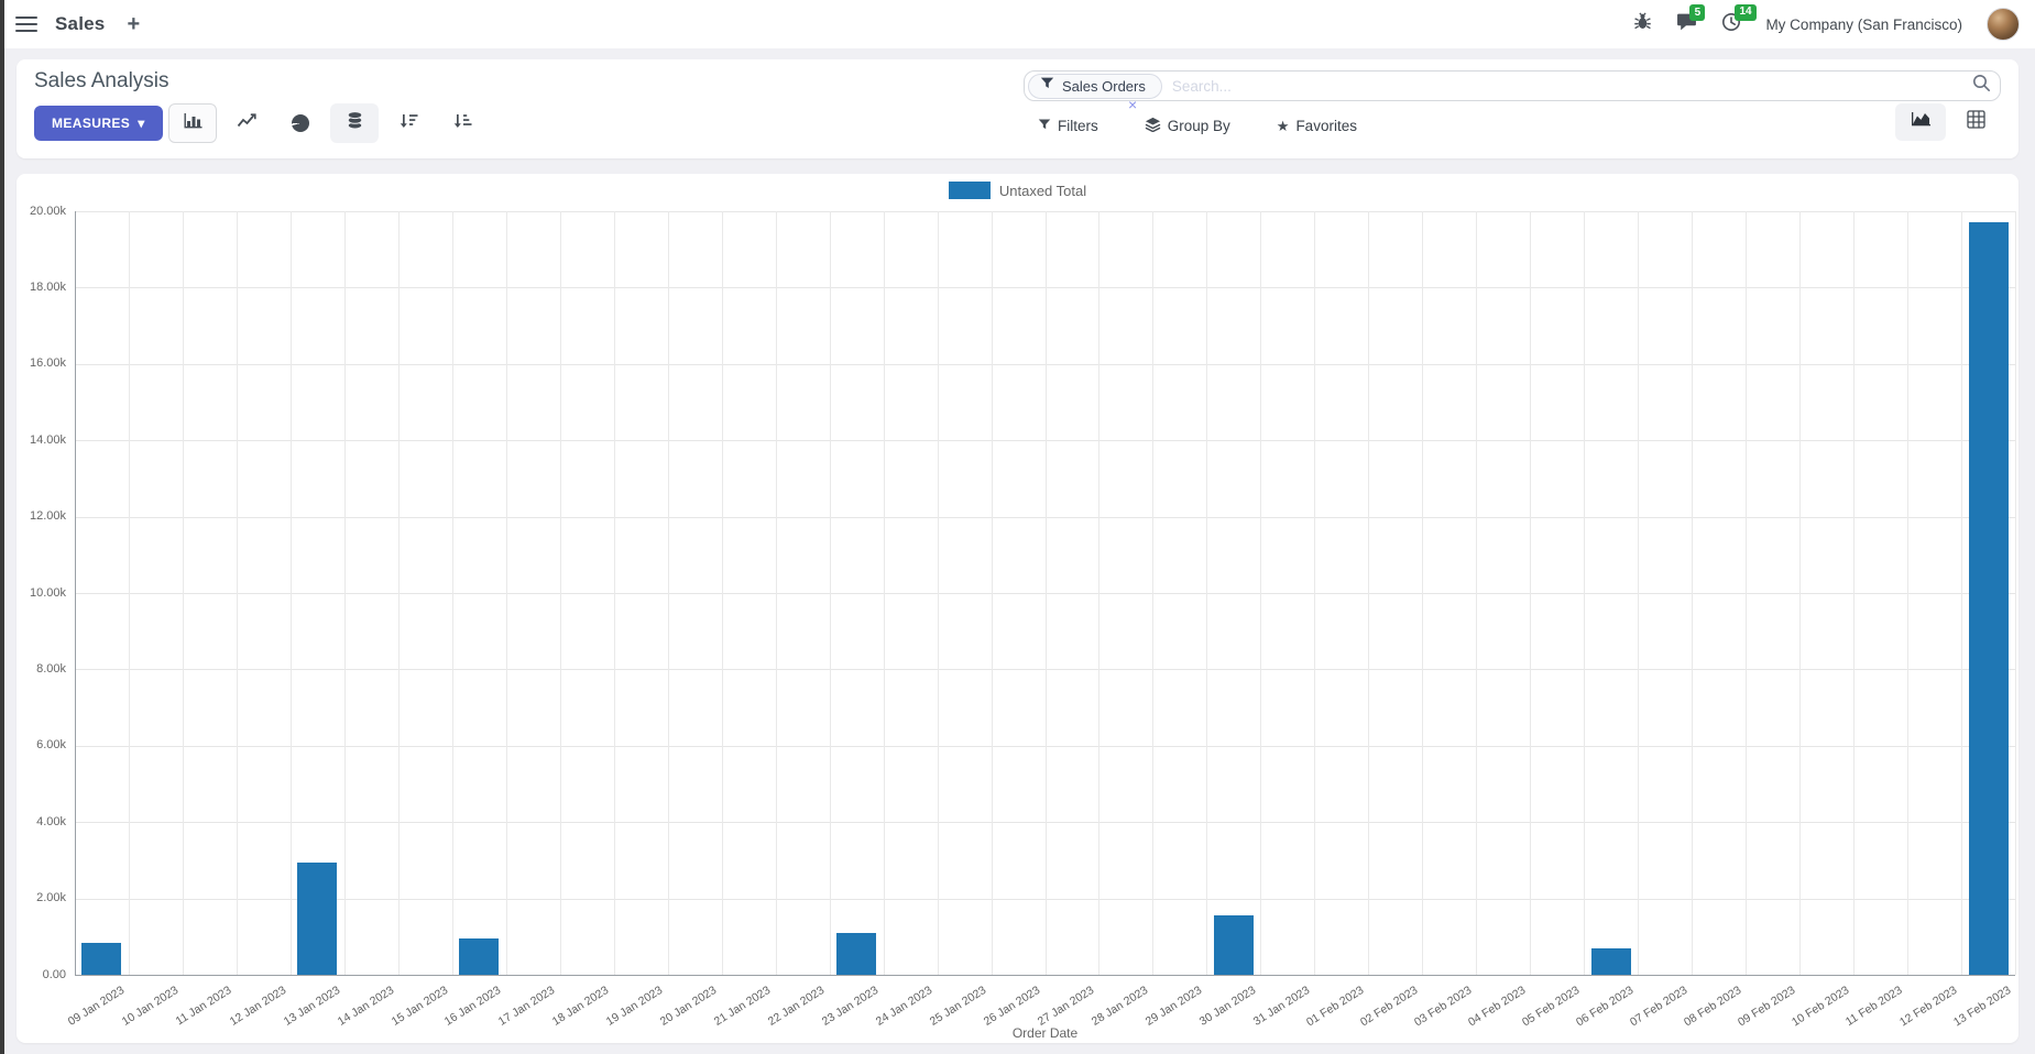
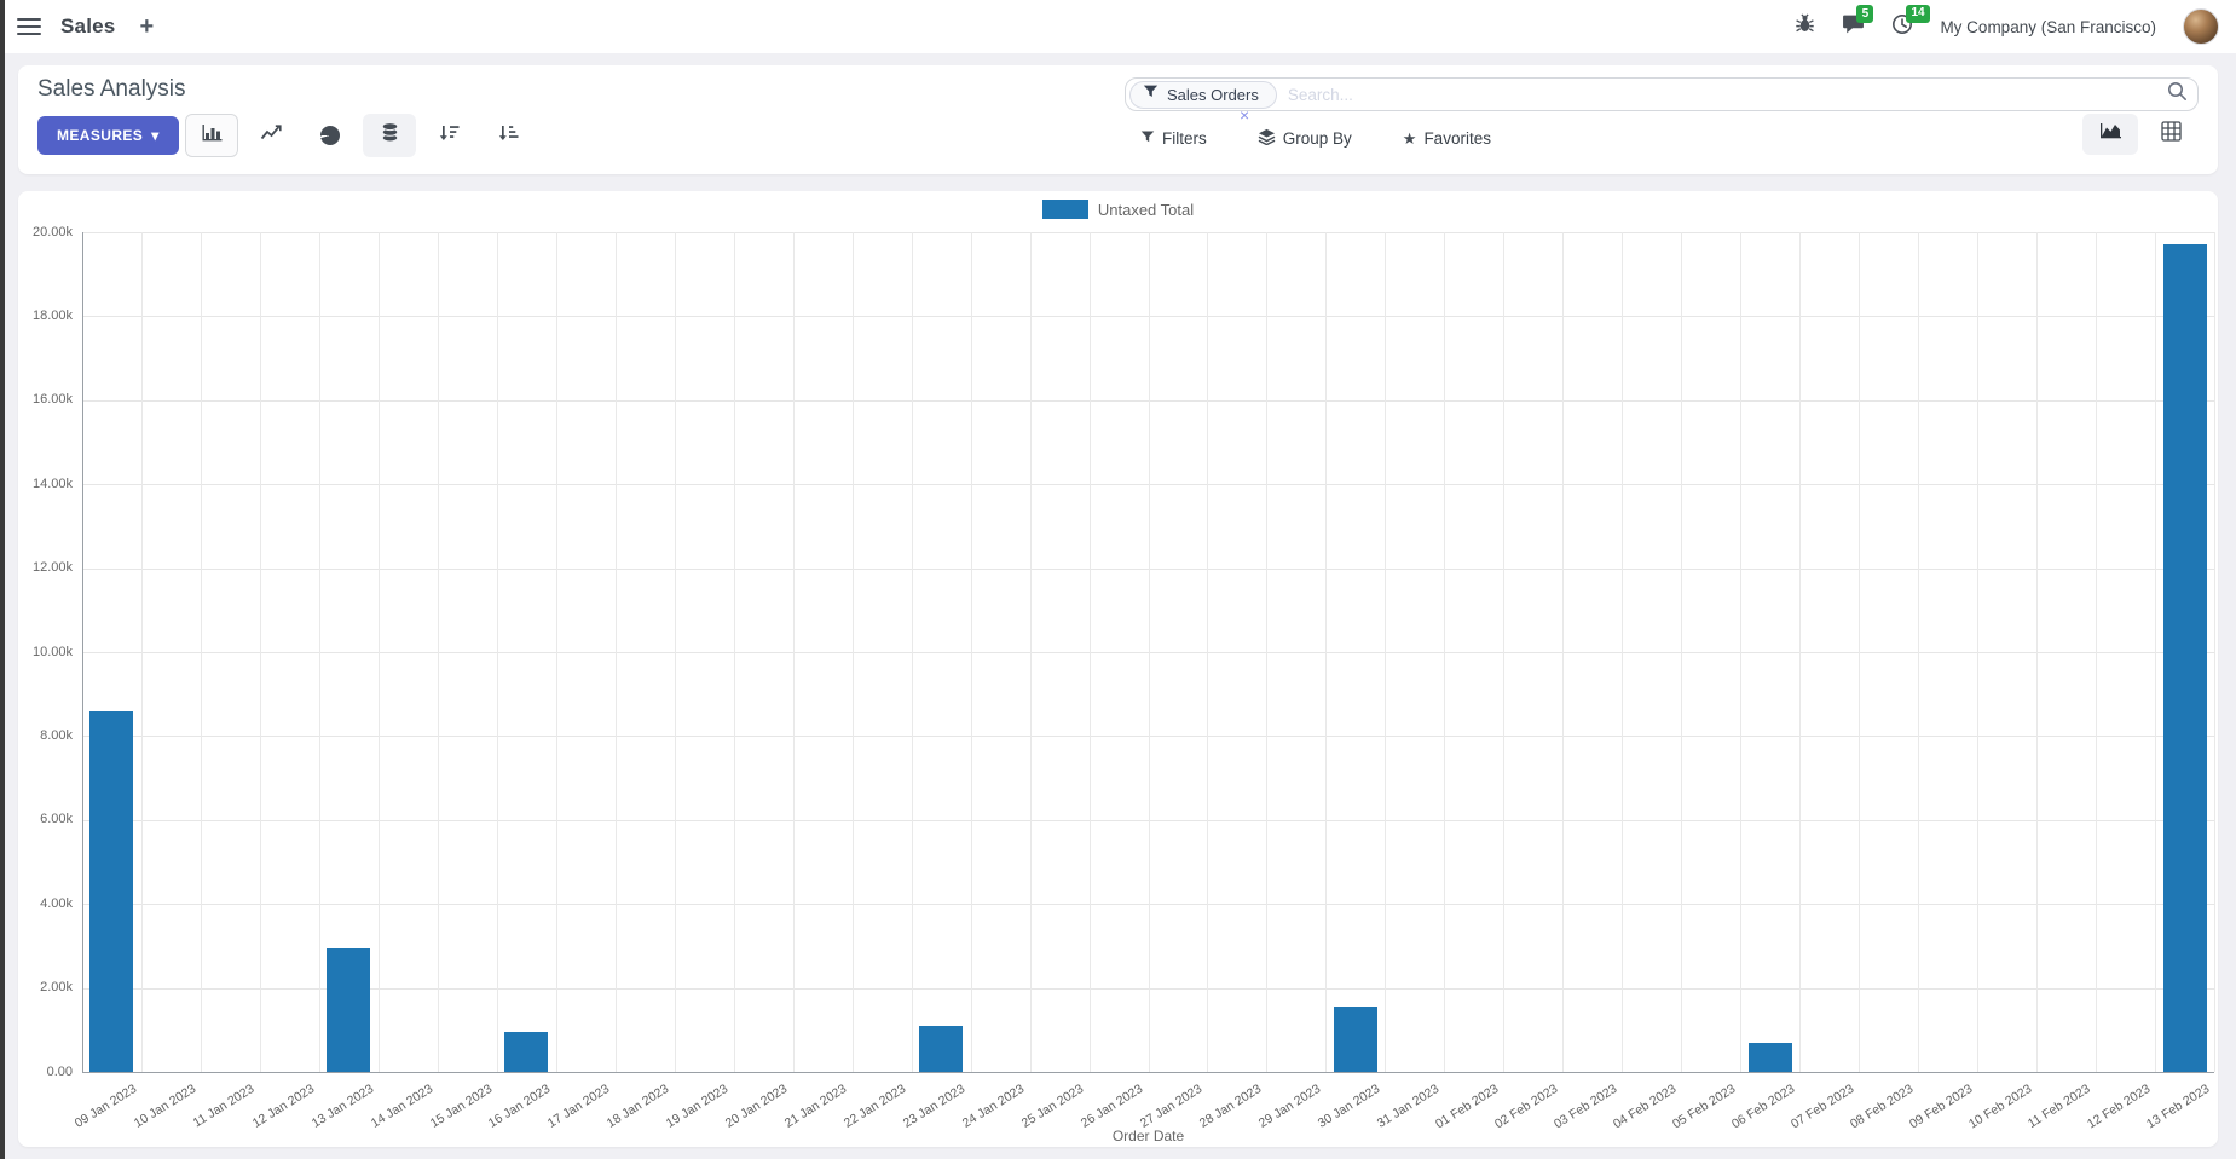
09 Jan 2023: 0.8k -> 8.6k
